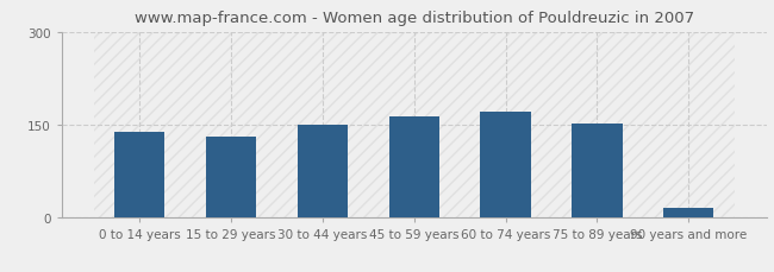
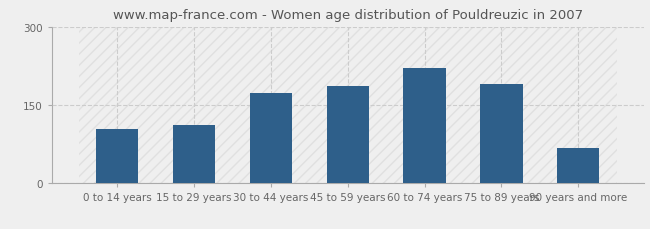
0 to 14 years: 139 -> 104
15 to 29 years: 131 -> 112
30 to 44 years: 149 -> 172
45 to 59 years: 164 -> 186
60 to 74 years: 171 -> 220
75 to 89 years: 152 -> 190
90 years and more: 15 -> 68
